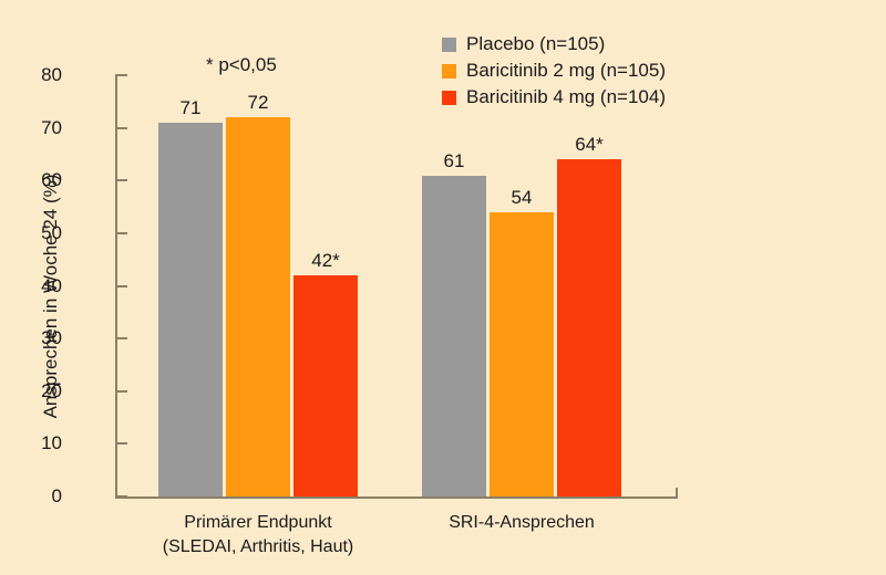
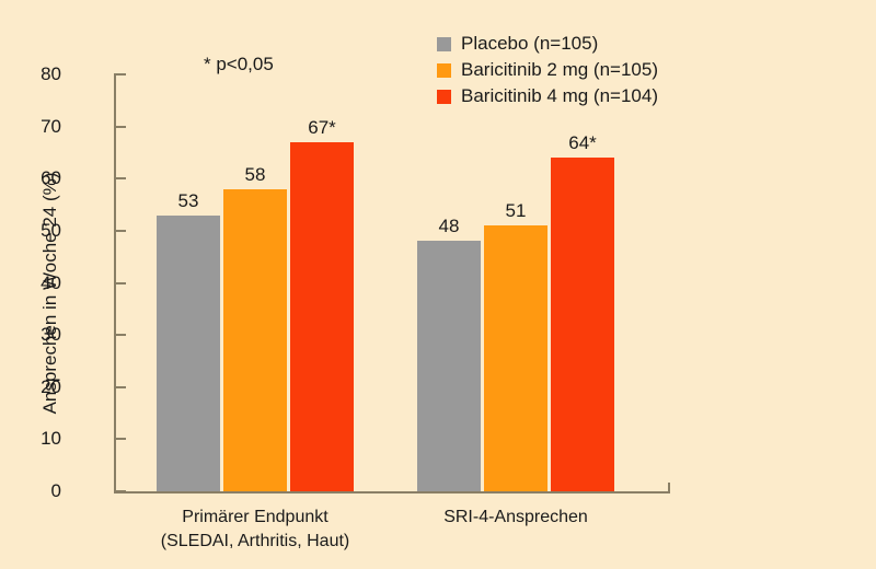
Placebo (n=105)/Primärer Endpunkt (SLEDAI, Arthritis, Haut): 71 -> 53
Baricitinib 2 mg (n=105)/Primärer Endpunkt (SLEDAI, Arthritis, Haut): 72 -> 58
Baricitinib 4 mg (n=104)/Primärer Endpunkt (SLEDAI, Arthritis, Haut): 42 -> 67
Placebo (n=105)/SRI-4-Ansprechen: 61 -> 48
Baricitinib 2 mg (n=105)/SRI-4-Ansprechen: 54 -> 51
